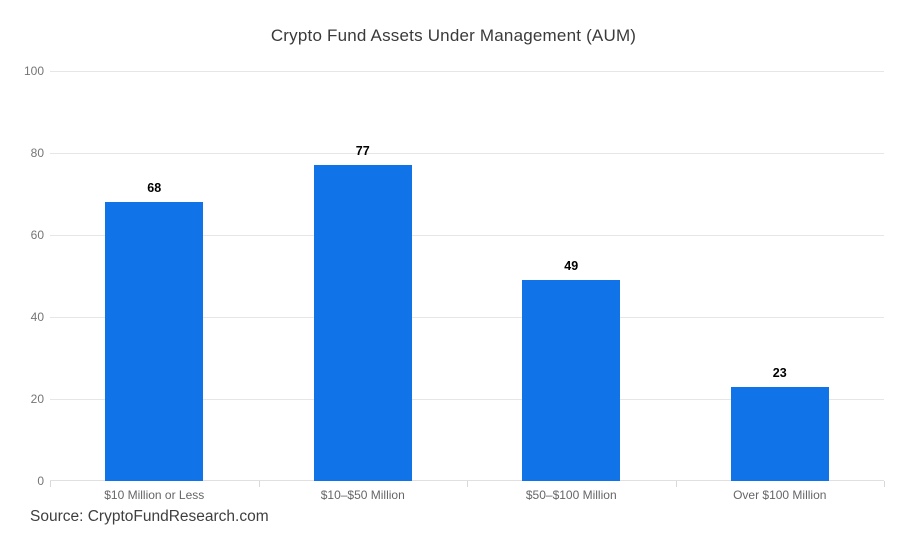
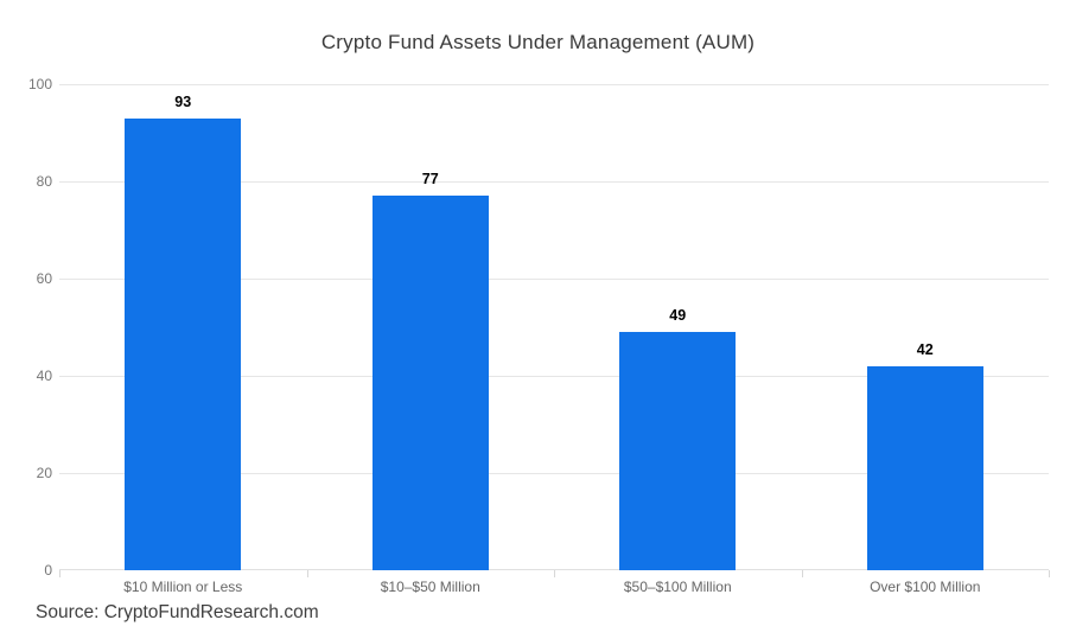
$10 Million or Less: 68 -> 93
Over $100 Million: 23 -> 42
